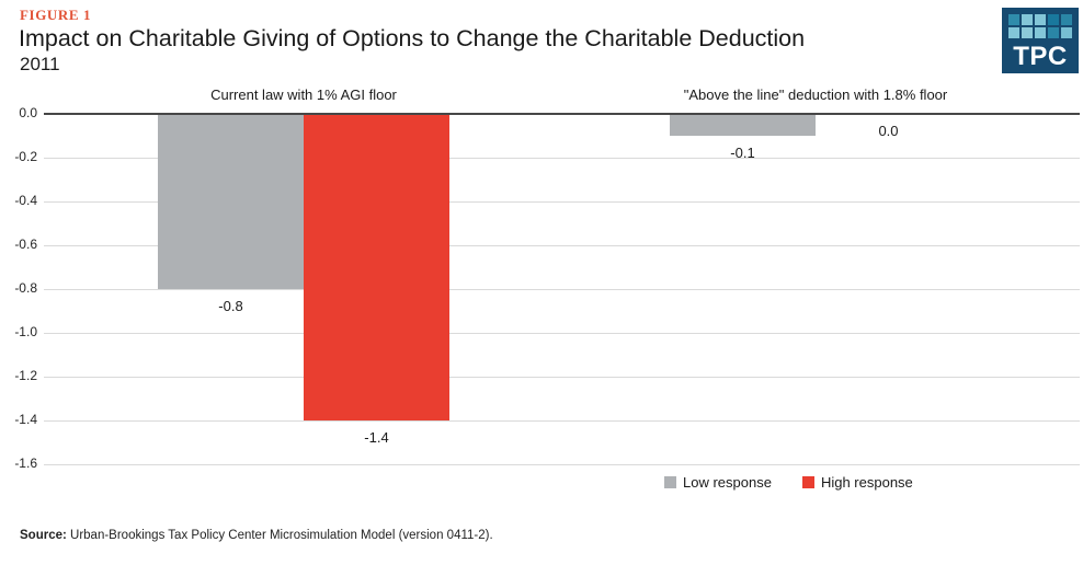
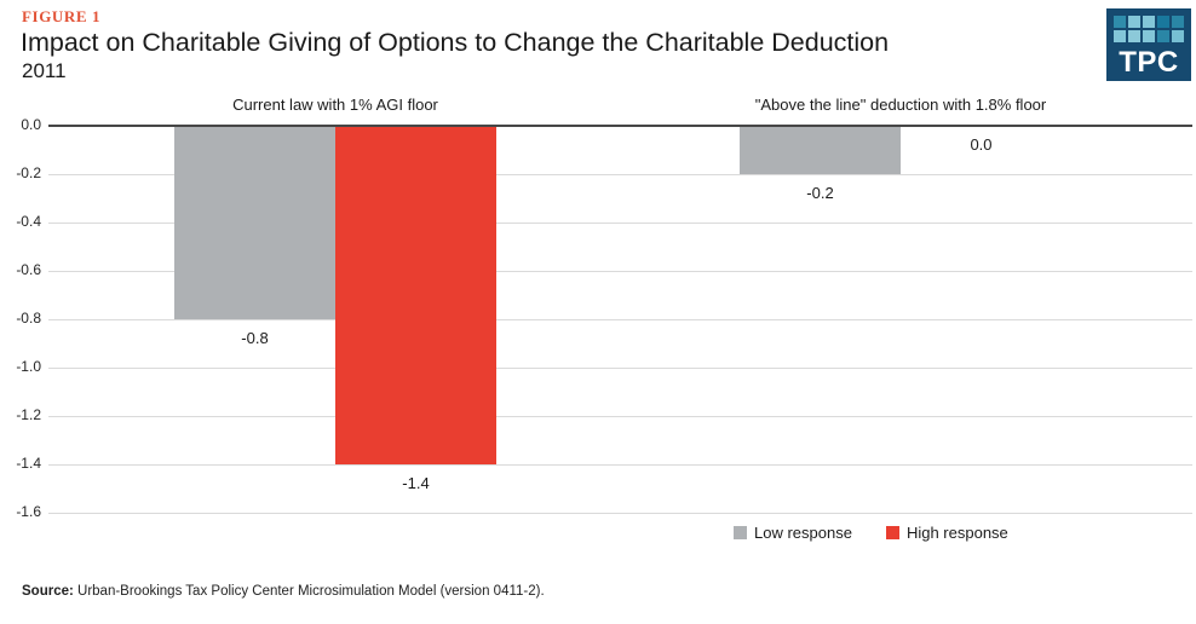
Low response/"Above the line" deduction with 1.8% floor: -0.1 -> -0.2
